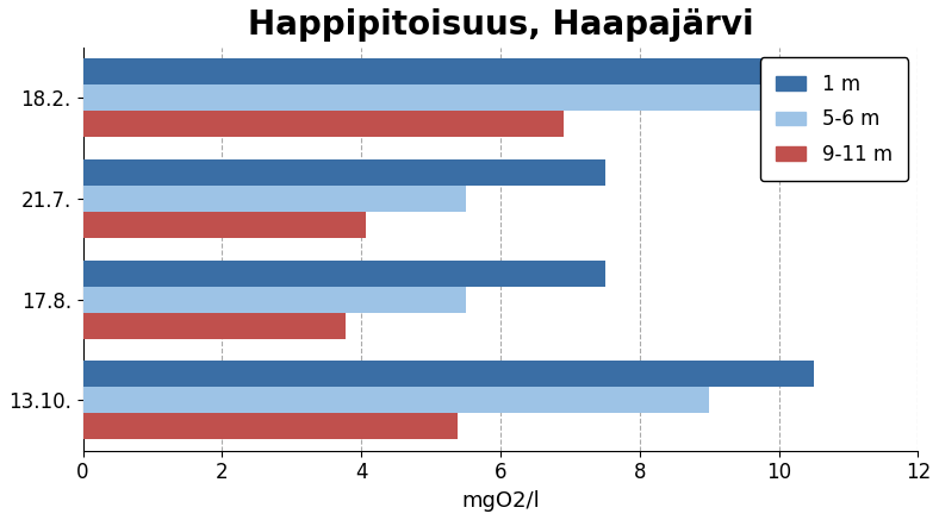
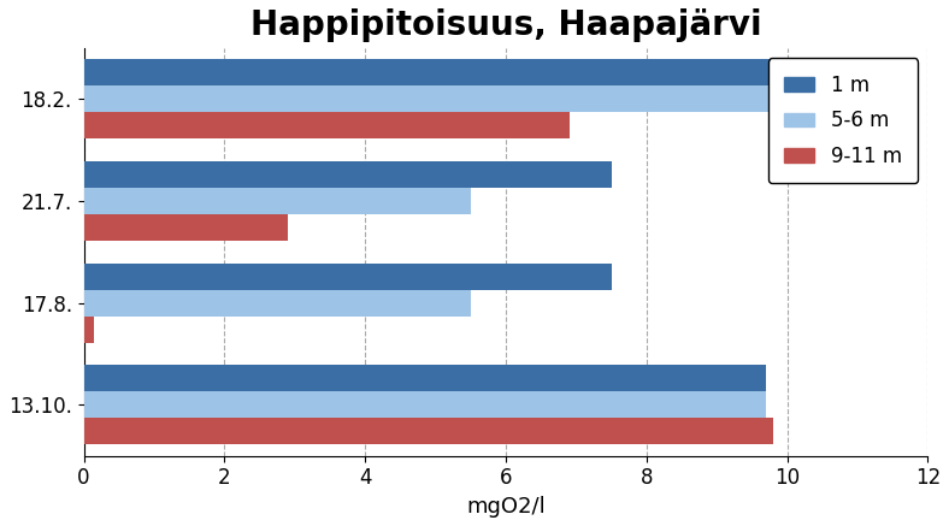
9-11 m/21.7.: 4.06 -> 2.90
9-11 m/17.8.: 3.78 -> 0.15
1 m/13.10.: 10.5 -> 9.7
5-6 m/13.10.: 9.0 -> 9.7
9-11 m/13.10.: 5.38 -> 9.80
